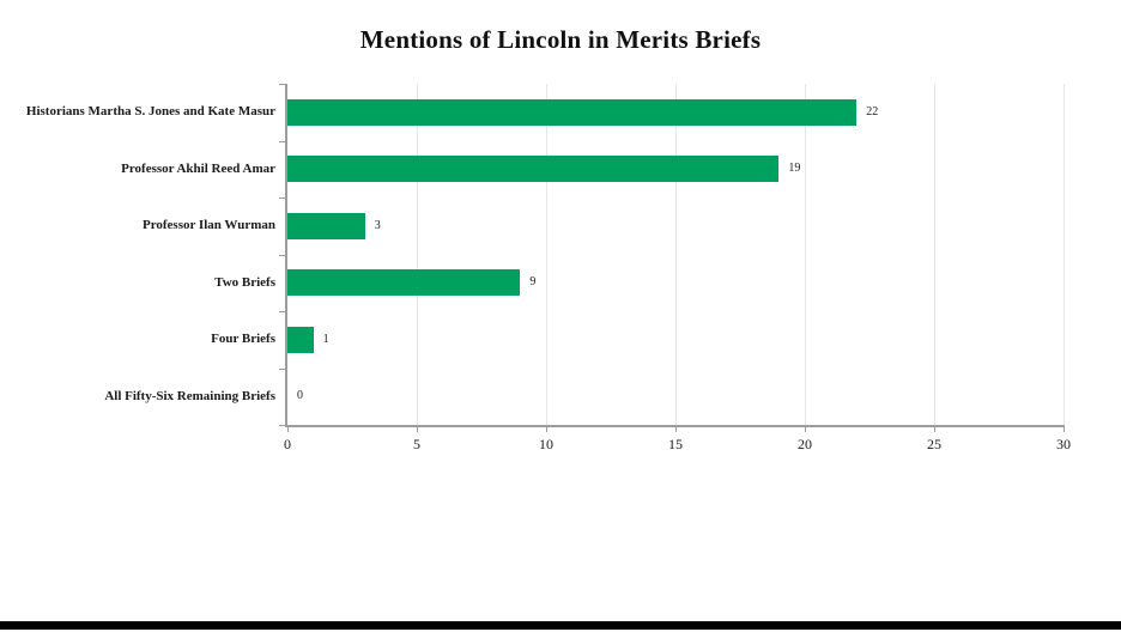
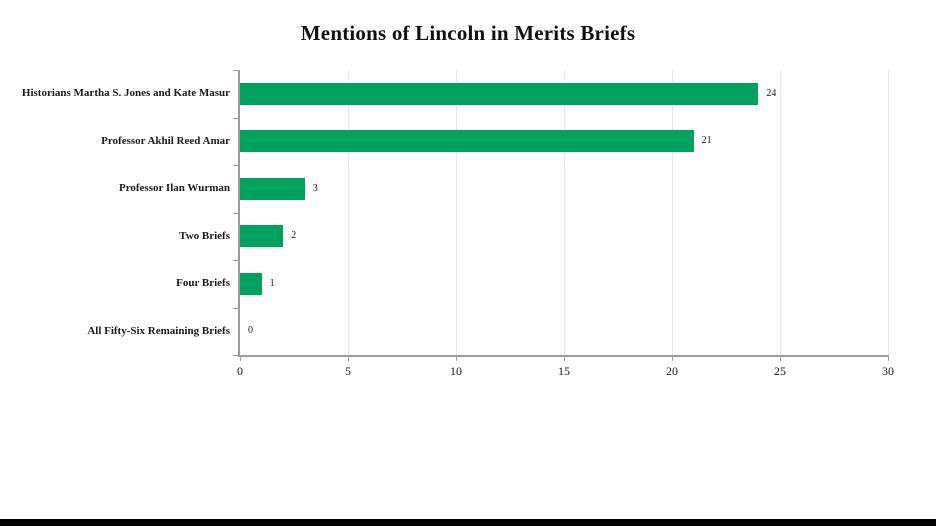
Historians Martha S. Jones and Kate Masur: 22 -> 24
Professor Akhil Reed Amar: 19 -> 21
Two Briefs: 9 -> 2
